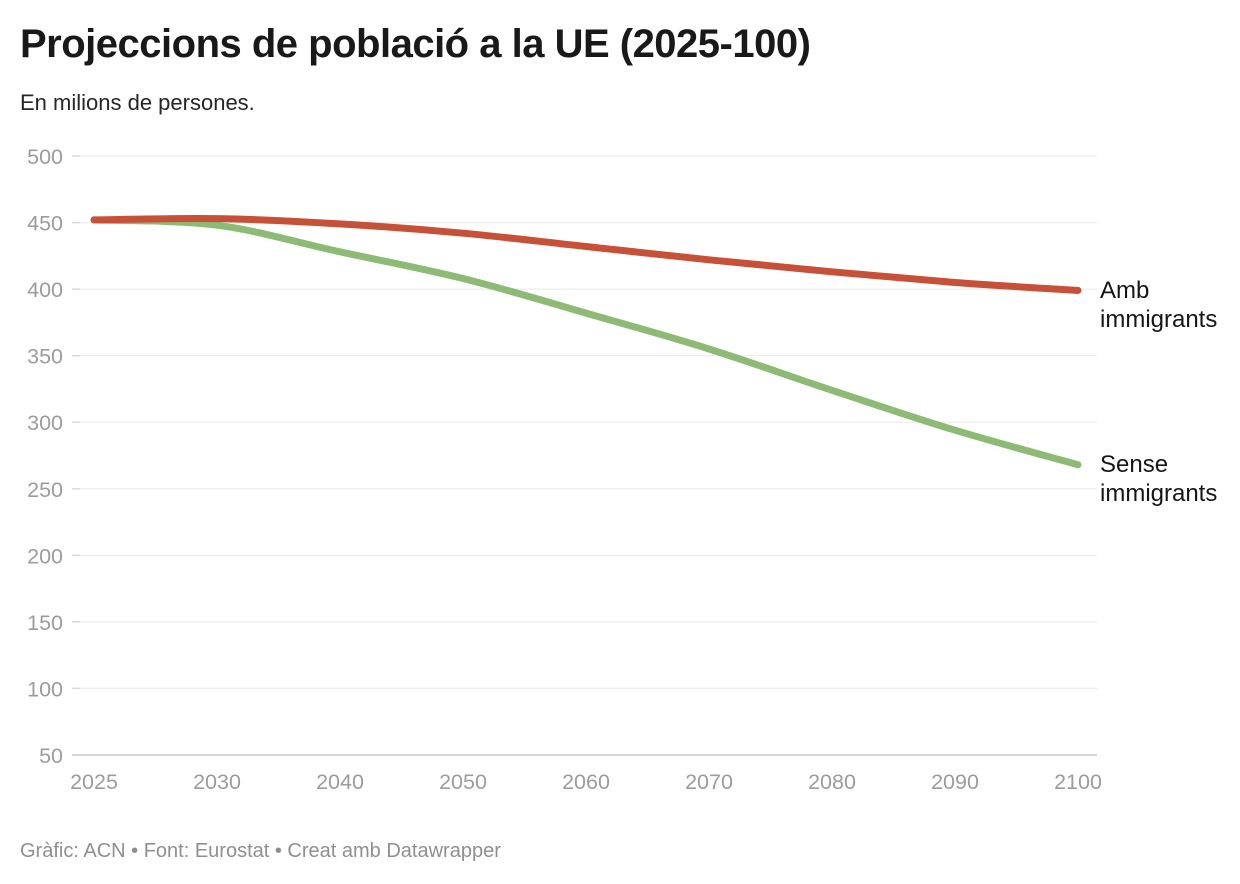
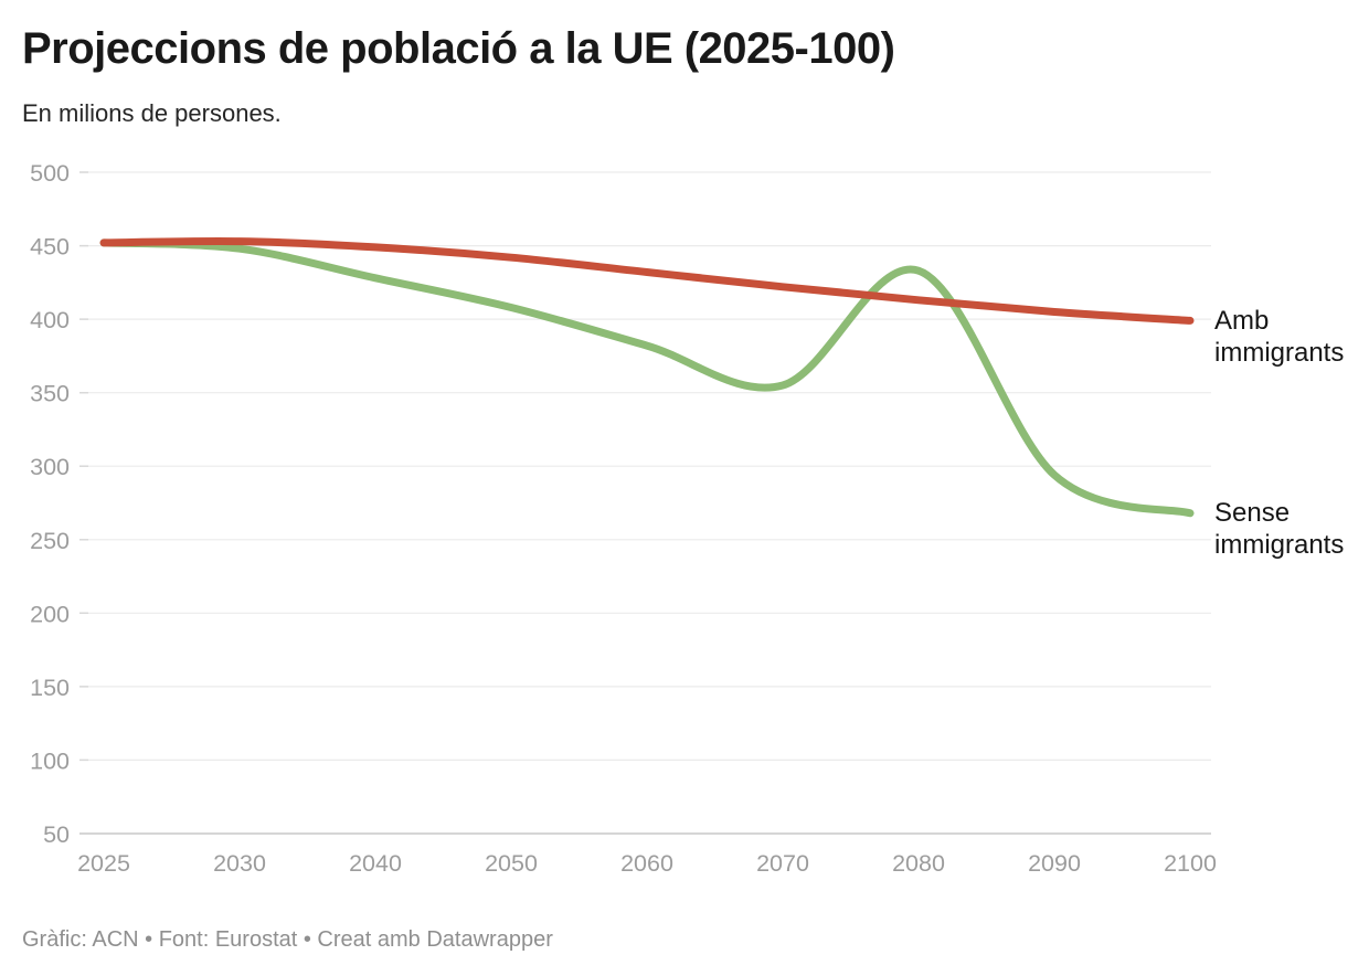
Sense immigrants/2080: 324 -> 433
